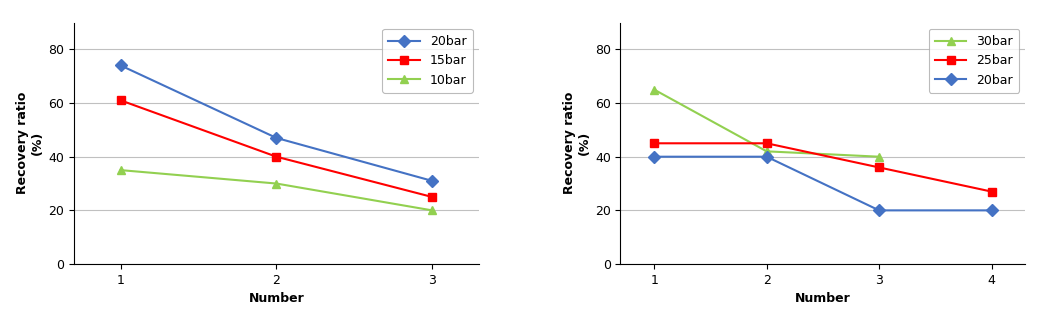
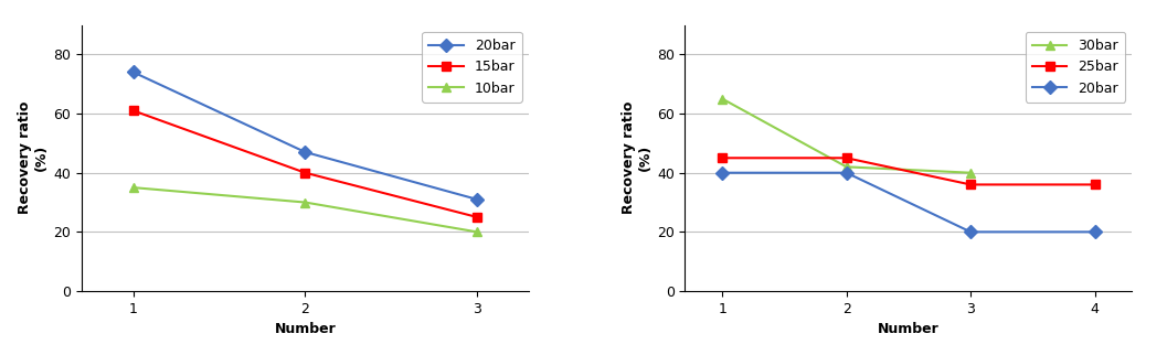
25bar/4: 27 -> 36
